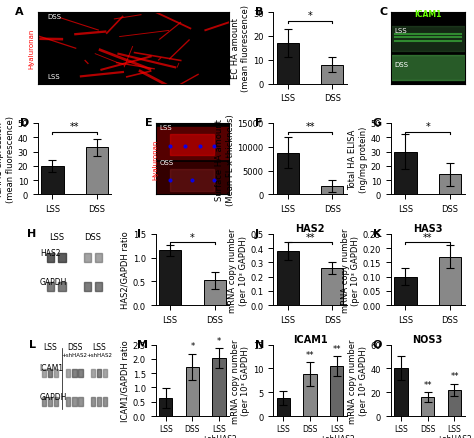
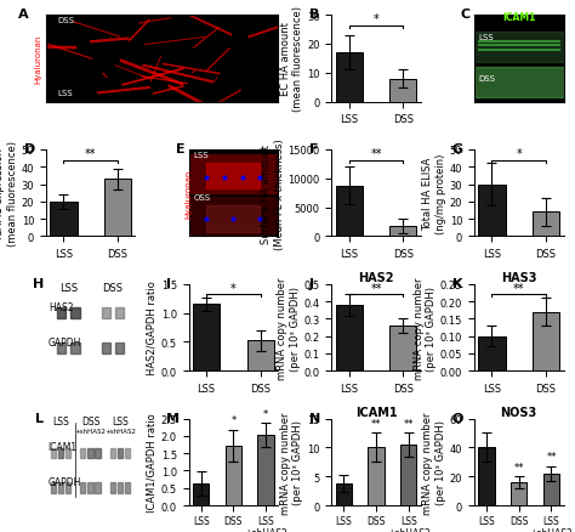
ICAM1/DSS: 8.8 -> 10.0
